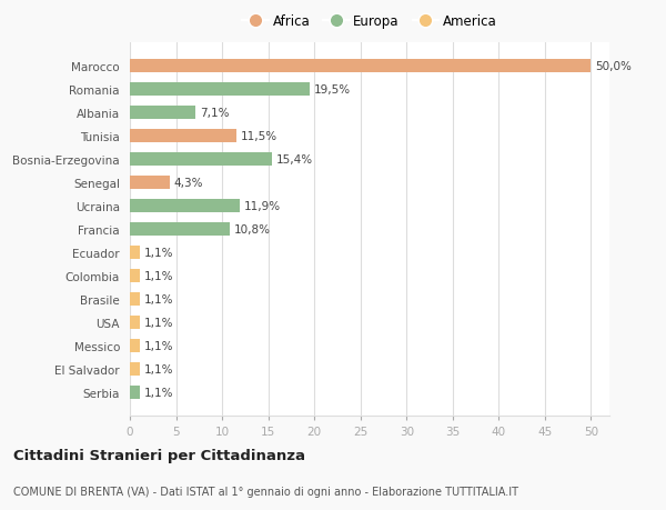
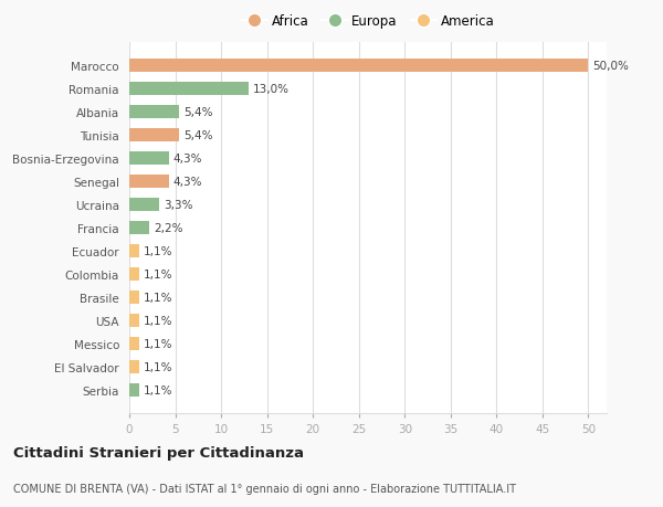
Romania: 19,5% -> 13,0%
Albania: 7,1% -> 5,4%
Tunisia: 11,5% -> 5,4%
Bosnia-Erzegovina: 15,4% -> 4,3%
Ucraina: 11,9% -> 3,3%
Francia: 10,8% -> 2,2%
